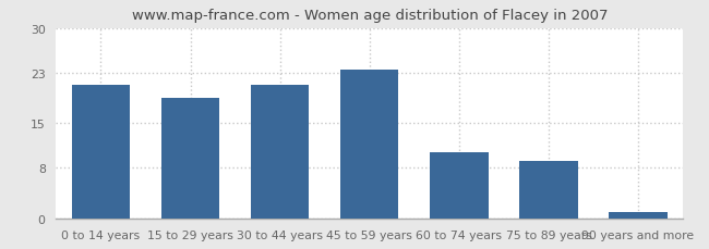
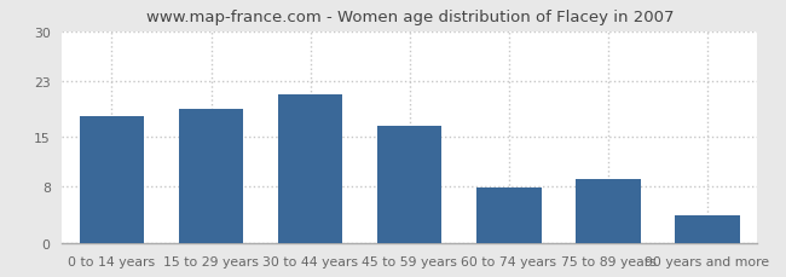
0 to 14 years: 21.0 -> 18.0
45 to 59 years: 23.5 -> 16.6
60 to 74 years: 10.5 -> 7.8
90 years and more: 1.0 -> 4.0
